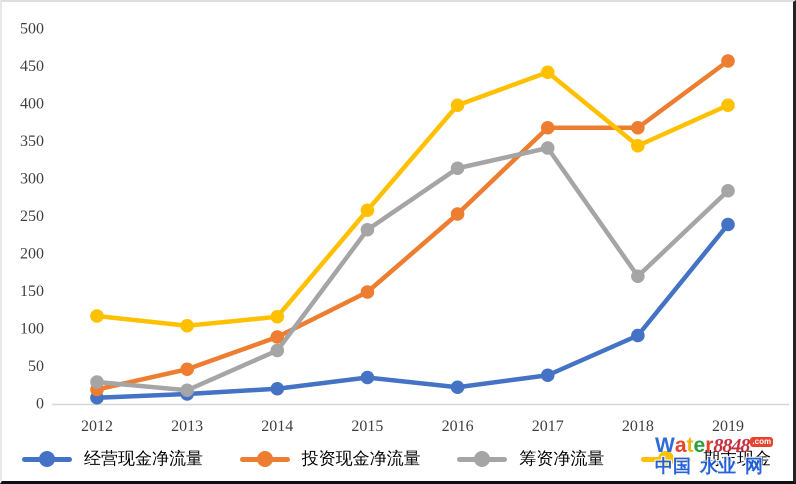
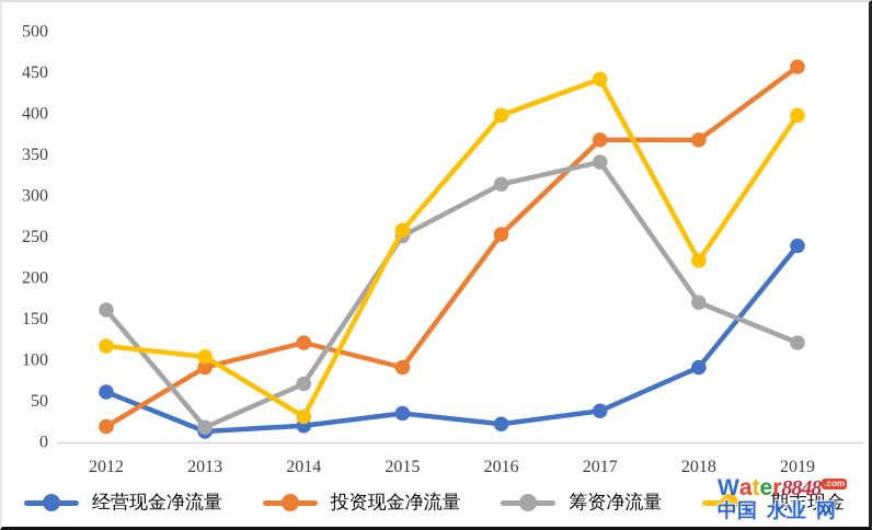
经营现金净流量/2012: 10 -> 60
筹资净流量/2012: 30 -> 160
投资现金净流量/2013: 40 -> 90
投资现金净流量/2014: 90 -> 120
期末现金/2014: 120 -> 30
投资现金净流量/2015: 150 -> 90
筹资净流量/2015: 230 -> 250
期末现金/2018: 340 -> 220
筹资净流量/2019: 280 -> 120
